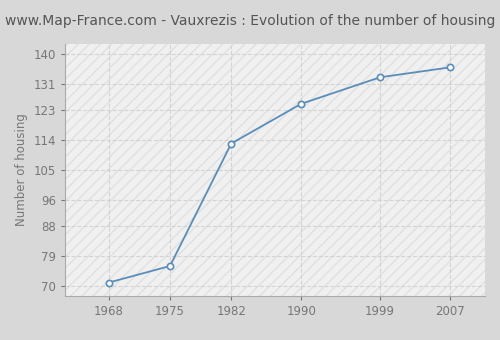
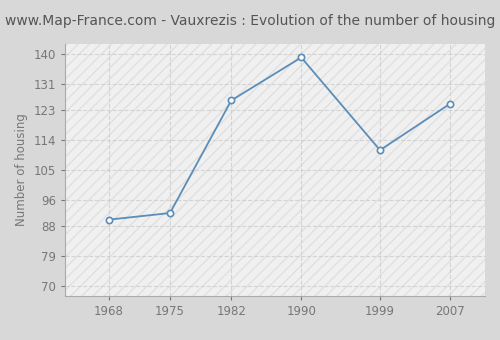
1968: 71 -> 90
1975: 76 -> 92
1982: 113 -> 126
1990: 125 -> 139
1999: 133 -> 111
2007: 136 -> 125
